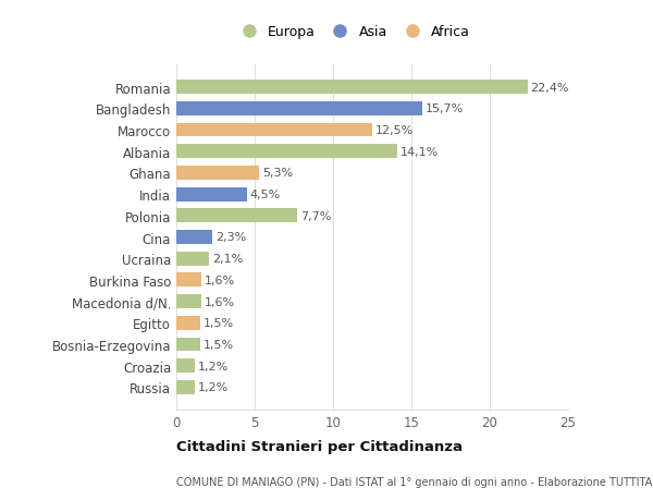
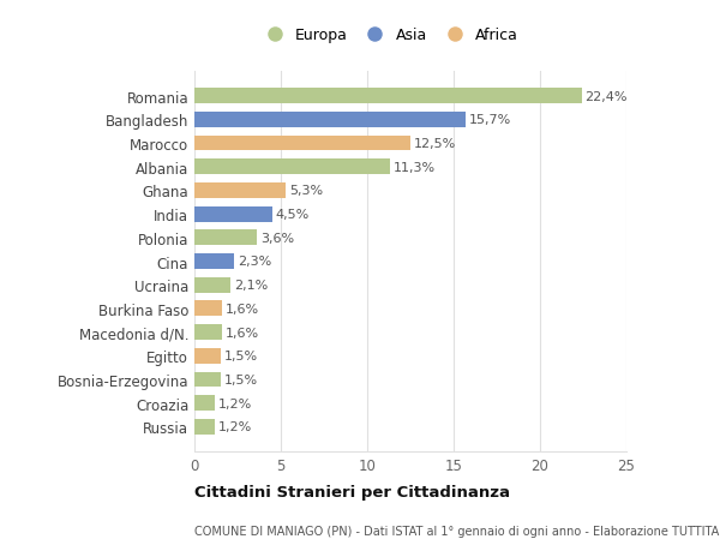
Albania: 14,1% -> 11,3%
Polonia: 7,7% -> 3,6%
